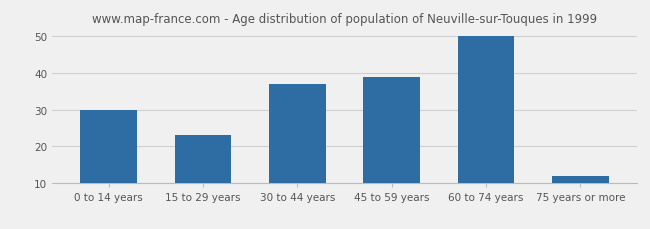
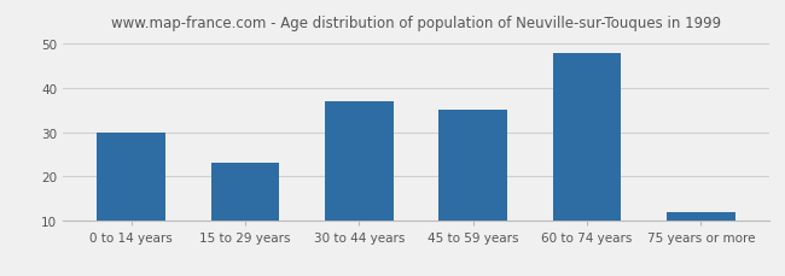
45 to 59 years: 39 -> 35
60 to 74 years: 50 -> 48
